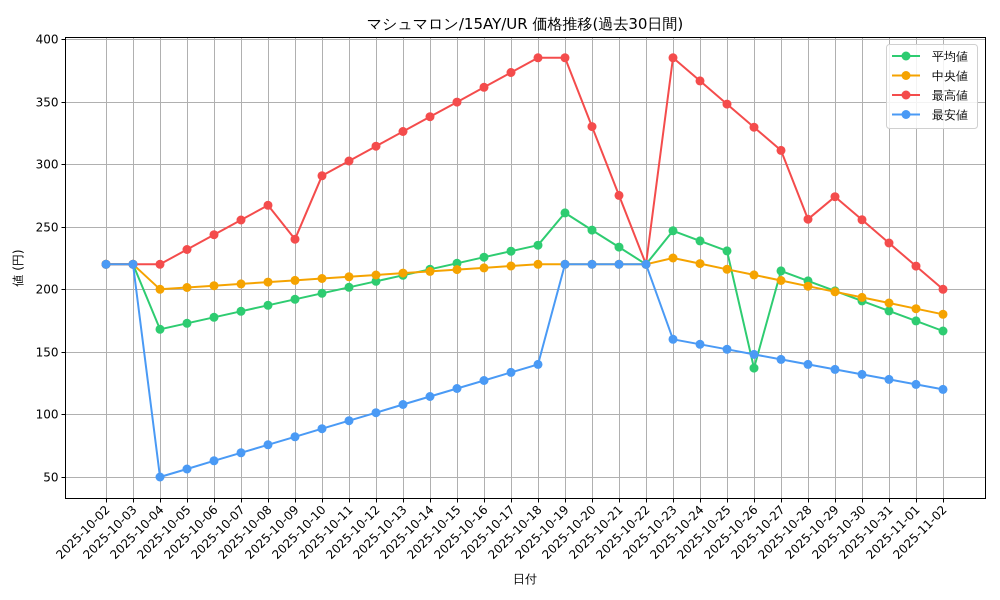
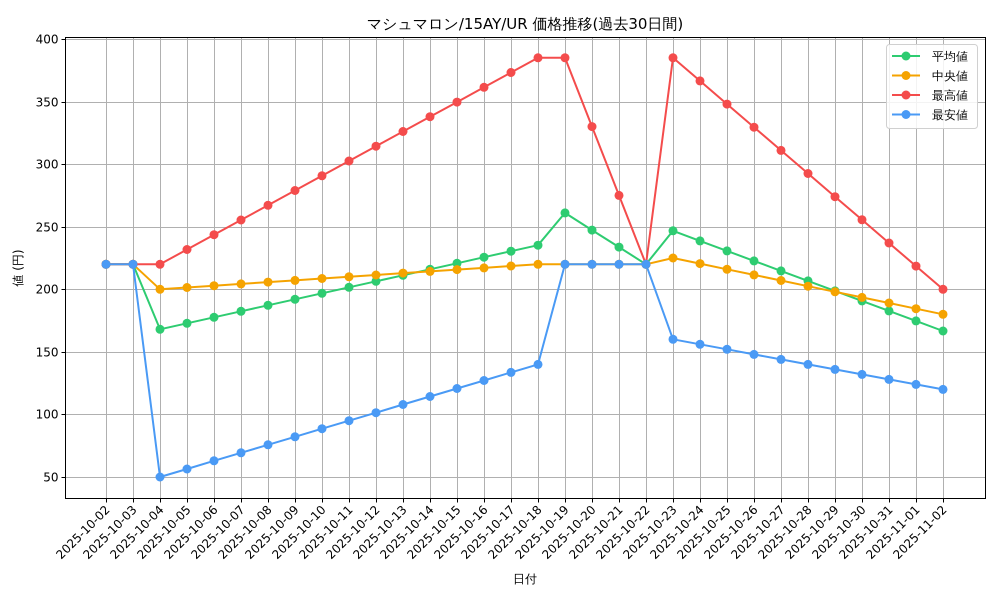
最高値/2025-10-09: 240 -> 279
平均値/2025-10-26: 137 -> 223
最高値/2025-10-28: 256 -> 292
